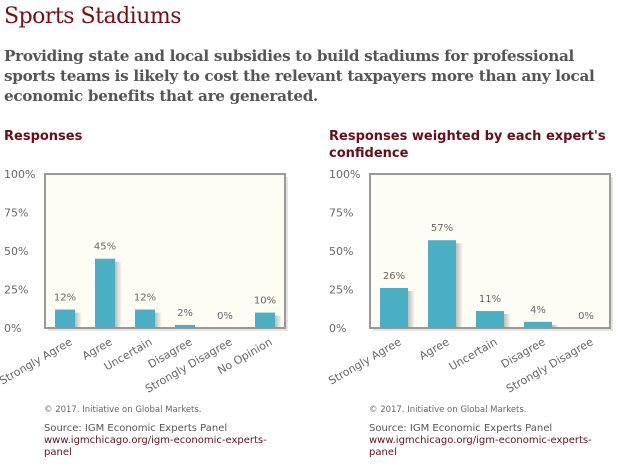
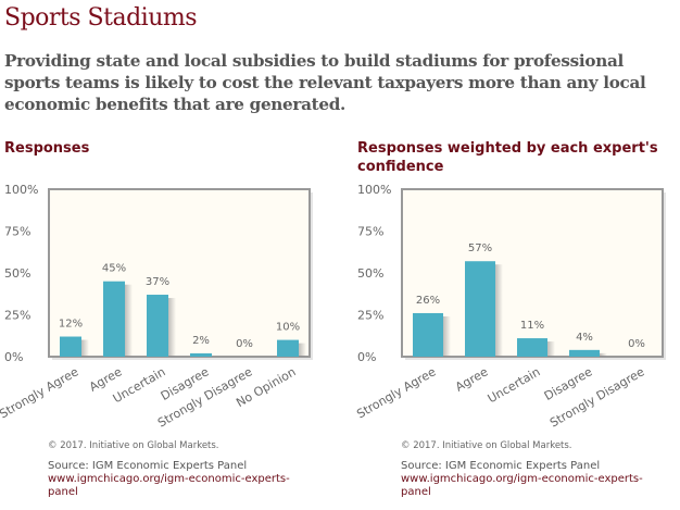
Responses/Uncertain: 12% -> 37%
